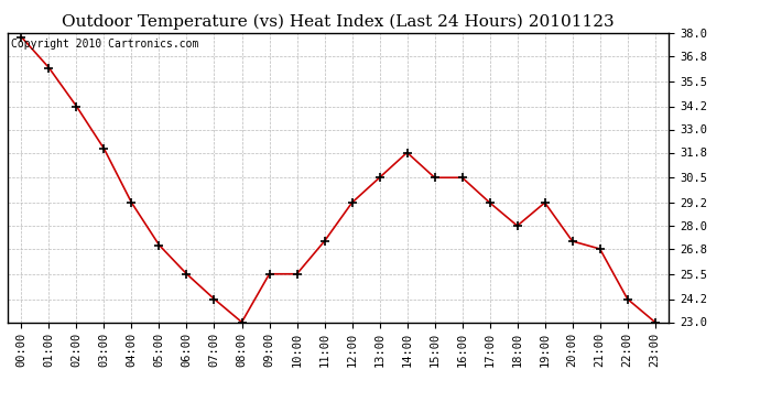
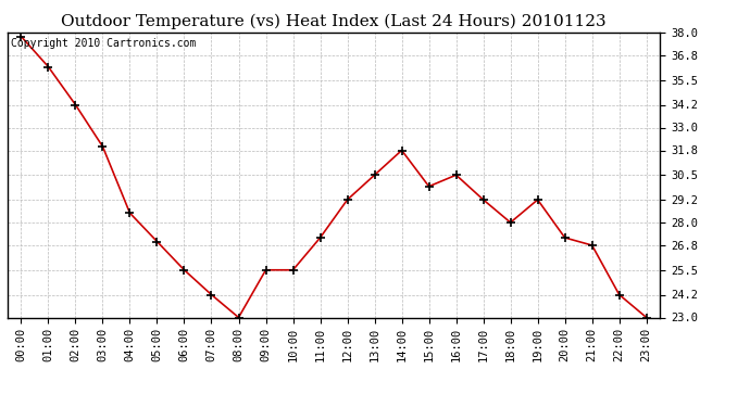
04:00: 29.2 -> 28.5
15:00: 30.5 -> 29.9
